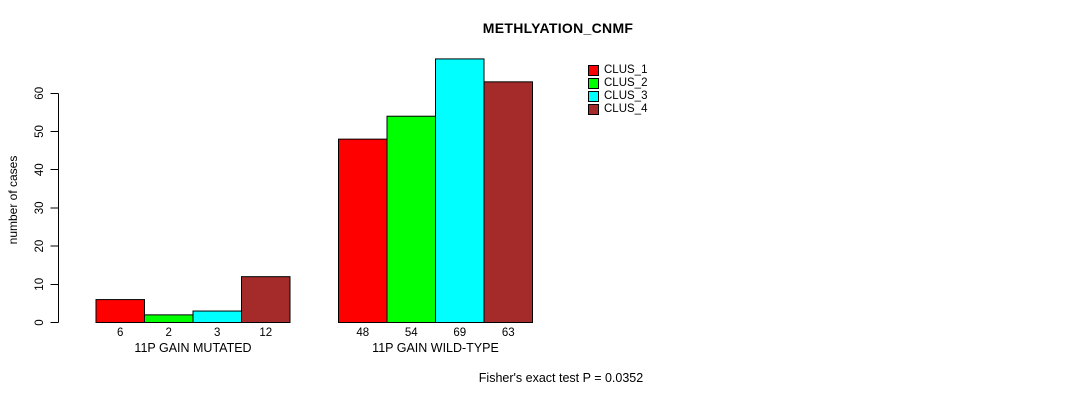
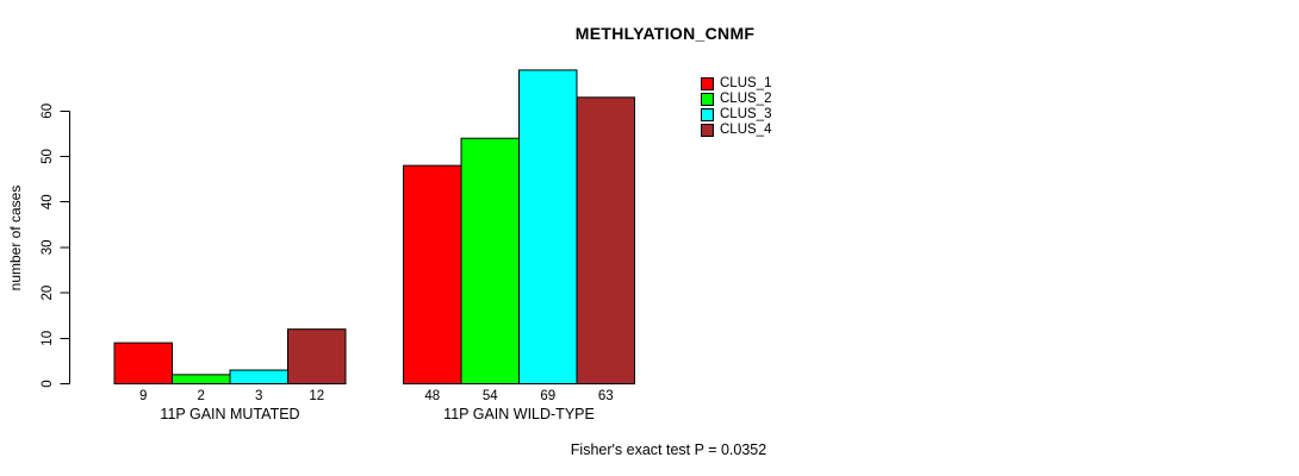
CLUS_1/11P GAIN MUTATED: 6 -> 9
